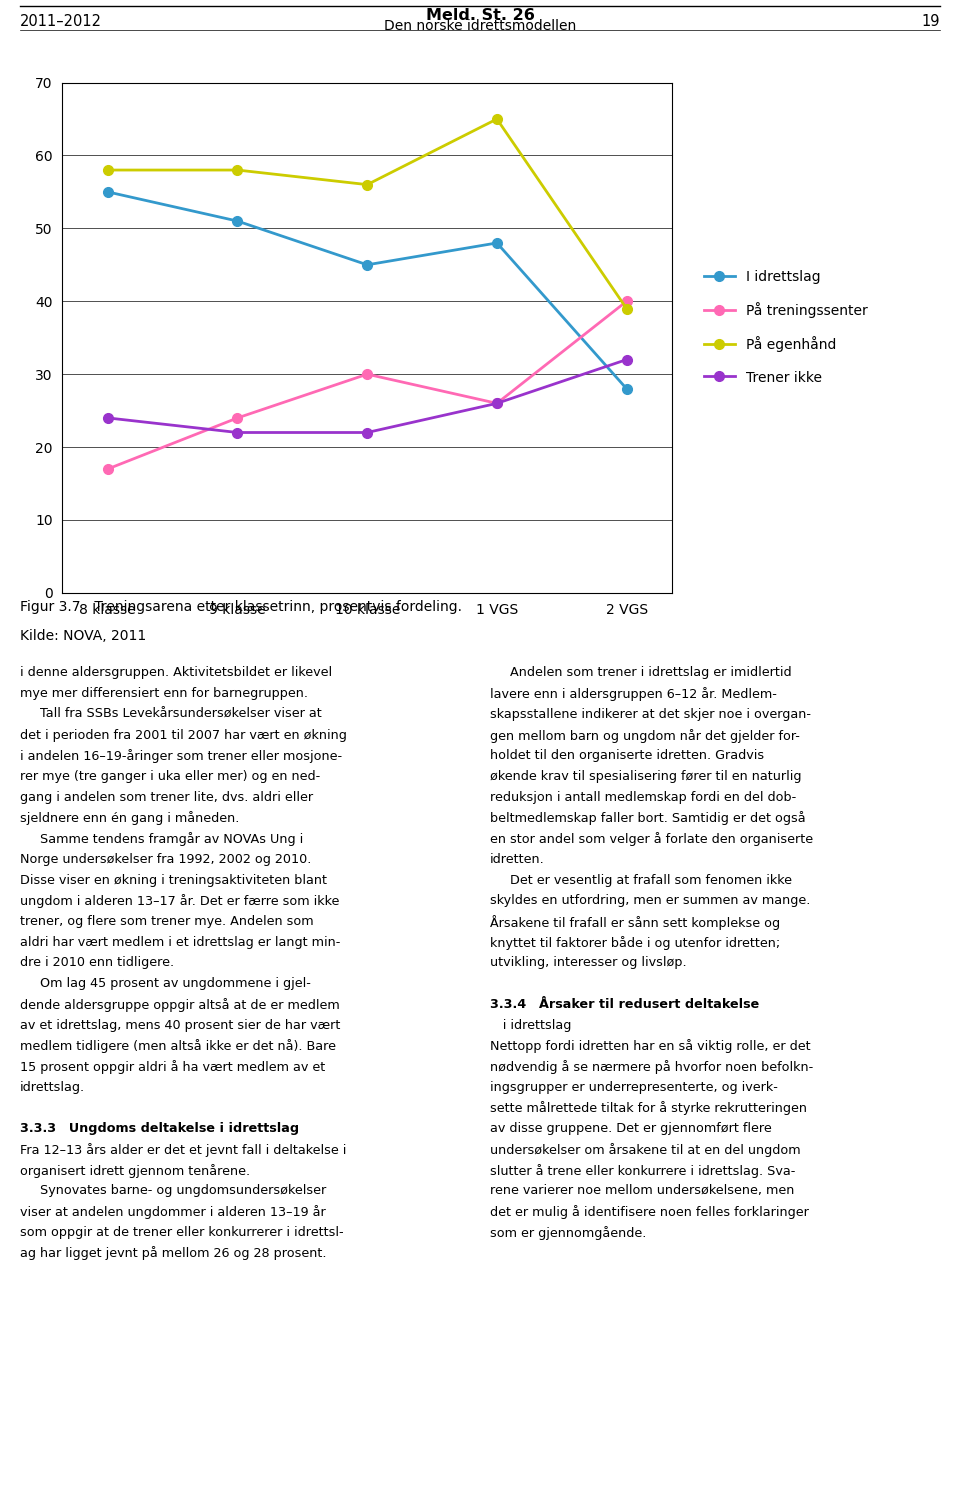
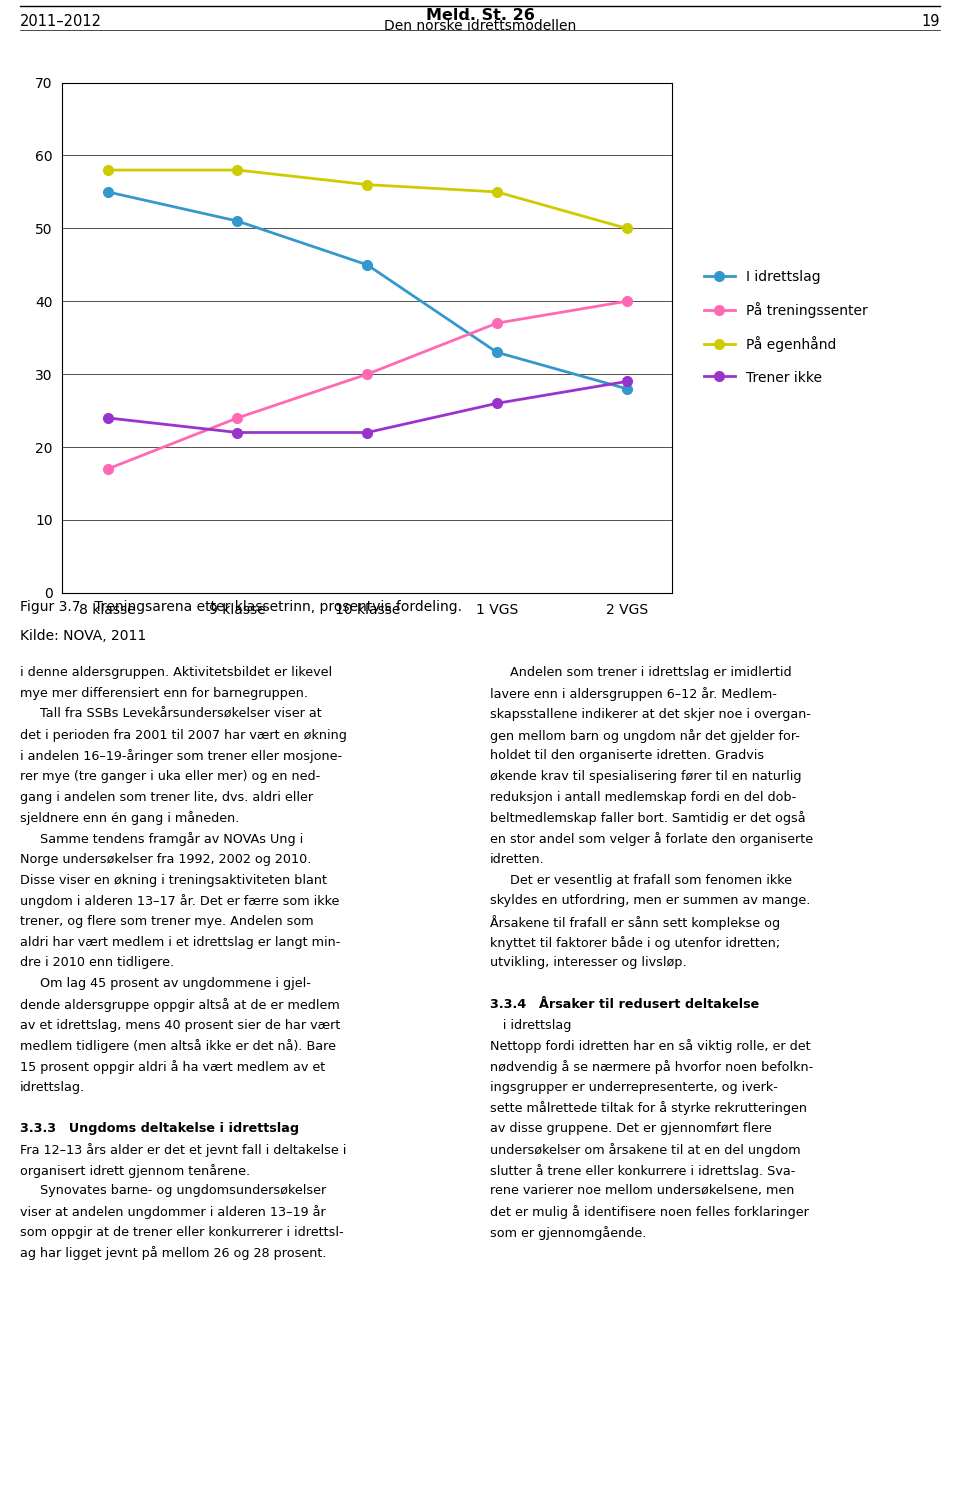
I idrettslag/1 VGS: 48 -> 33
På treningssenter/1 VGS: 26 -> 37
På egenhånd/1 VGS: 65 -> 55
På egenhånd/2 VGS: 39 -> 50
Trener ikke/2 VGS: 32 -> 29
